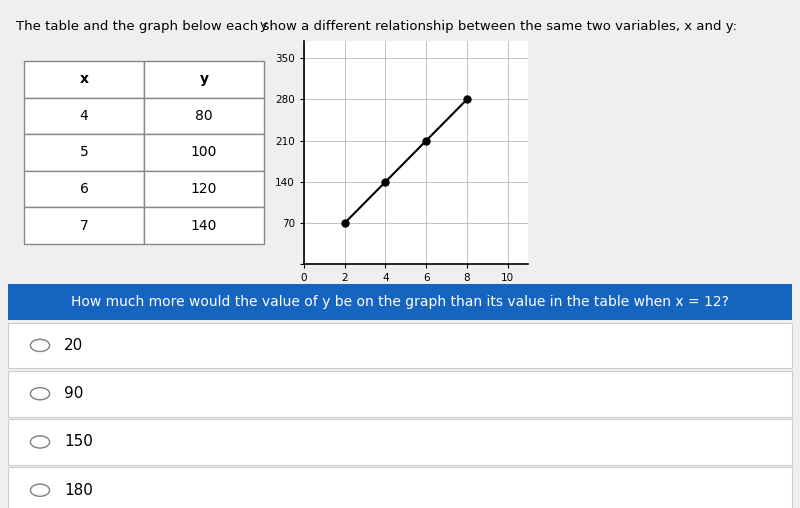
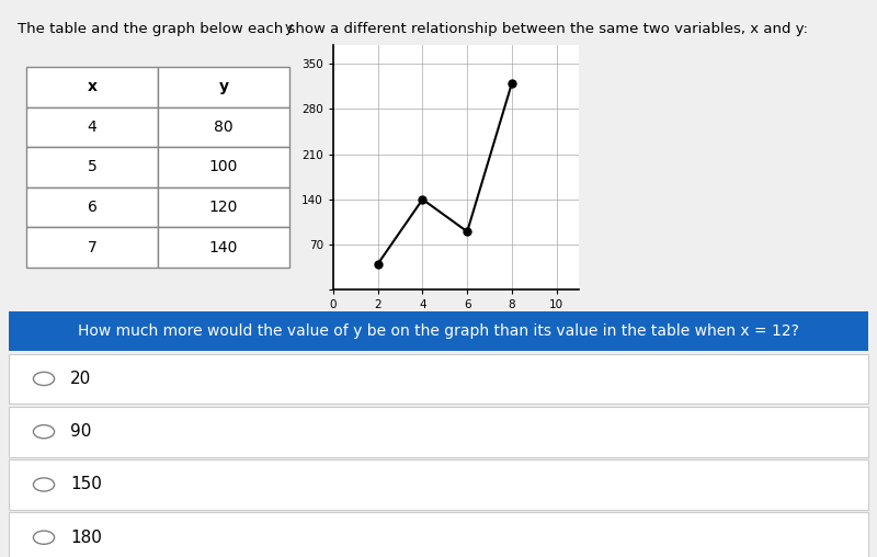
2: 70 -> 40
6: 210 -> 90
8: 280 -> 320
